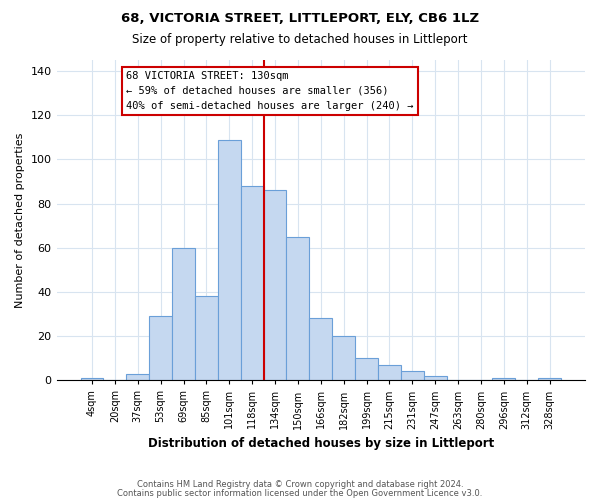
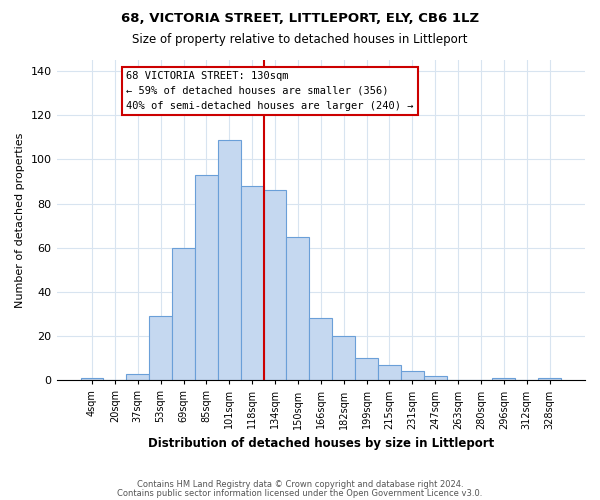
85sqm: 38 -> 93
